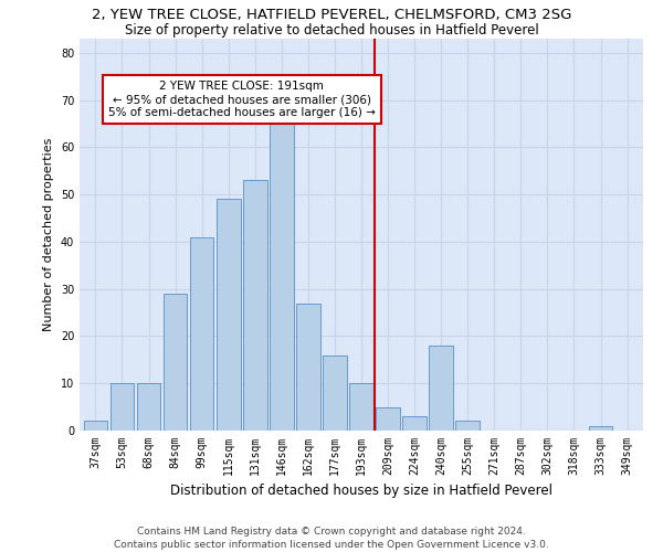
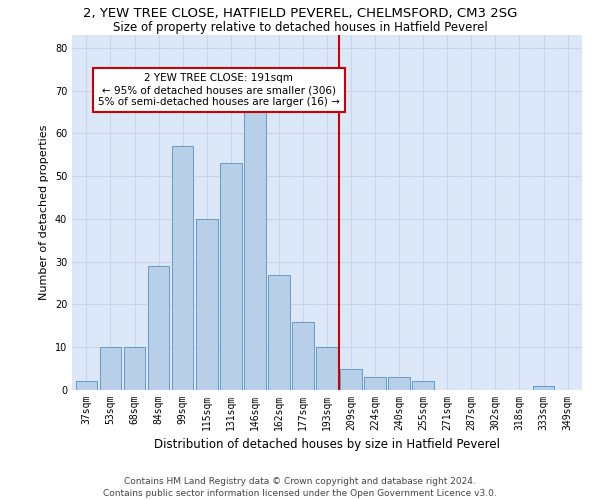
99sqm: 41 -> 57
115sqm: 49 -> 40
240sqm: 18 -> 3
